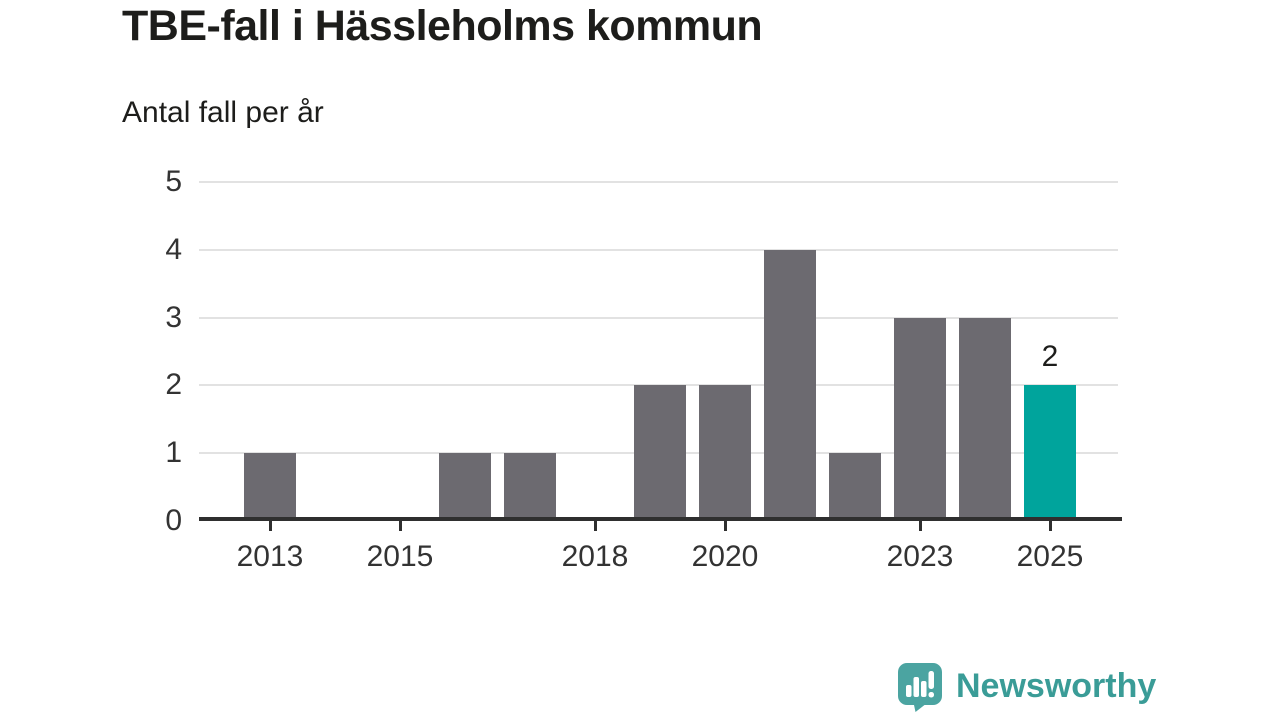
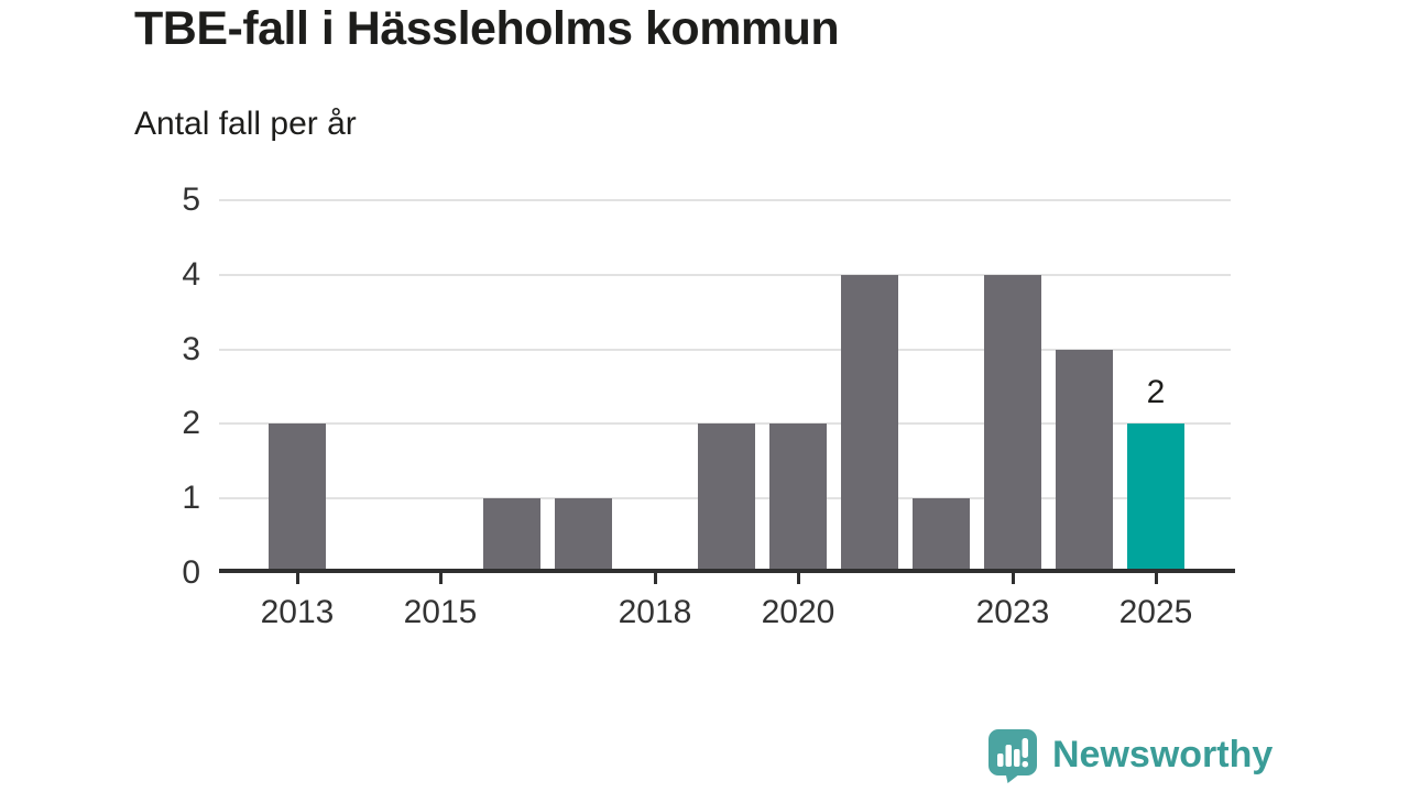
2013: 1 -> 2
2023: 3 -> 4
